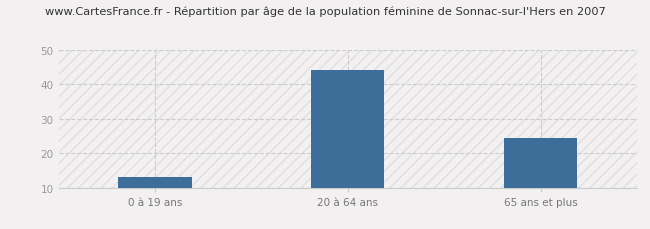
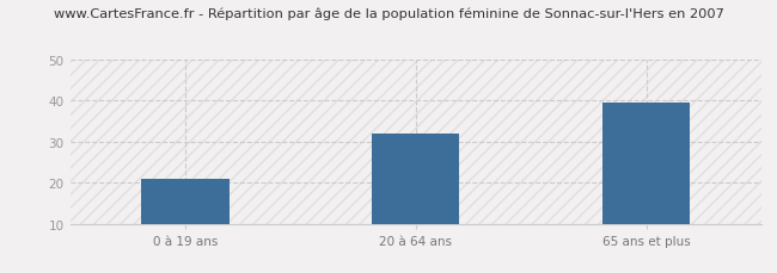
0 à 19 ans: 13.0 -> 21.0
20 à 64 ans: 44.0 -> 32.0
65 ans et plus: 24.5 -> 39.5
